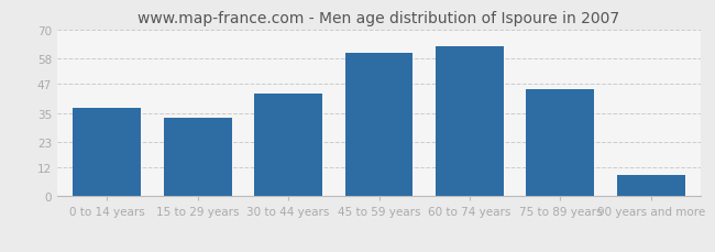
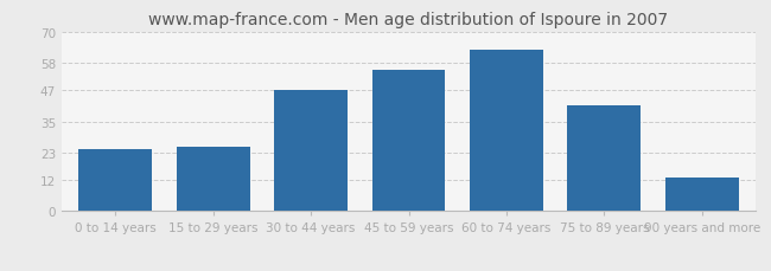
0 to 14 years: 37 -> 24
15 to 29 years: 33 -> 25
30 to 44 years: 43 -> 47
45 to 59 years: 60 -> 55
75 to 89 years: 45 -> 41
90 years and more: 9 -> 13
